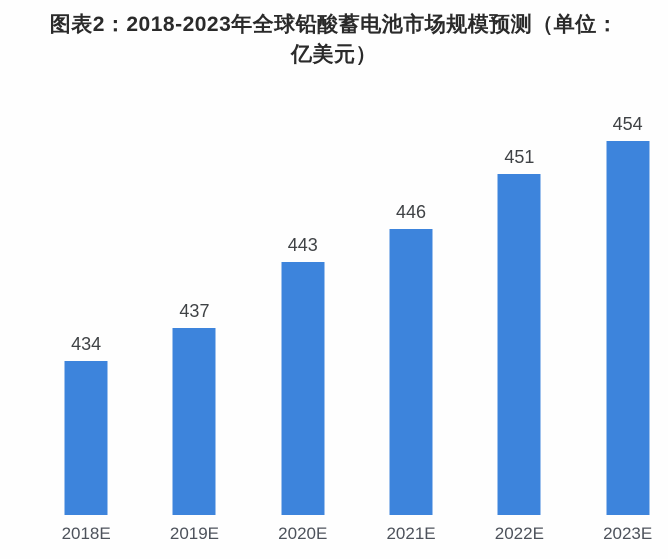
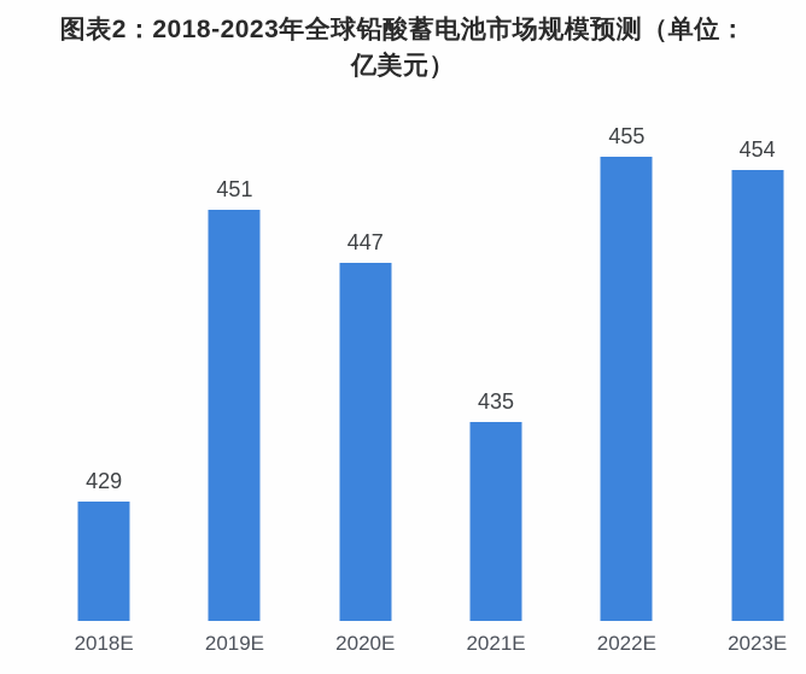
2018E: 434 -> 429
2019E: 437 -> 451
2020E: 443 -> 447
2021E: 446 -> 435
2022E: 451 -> 455
